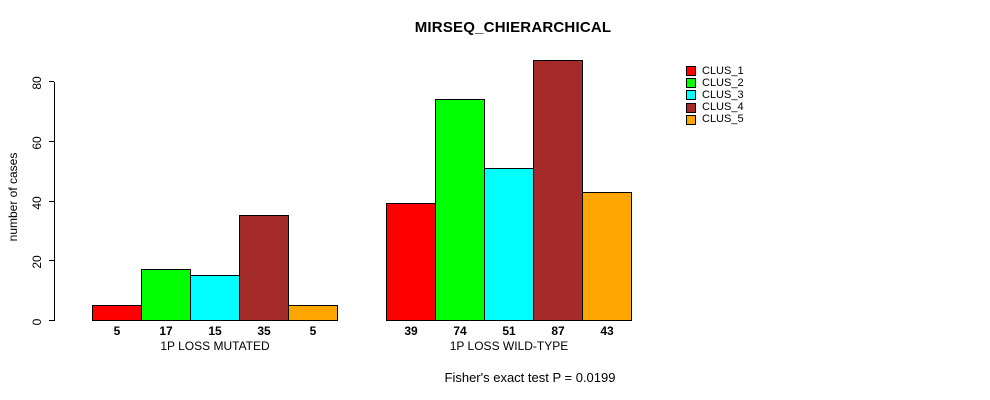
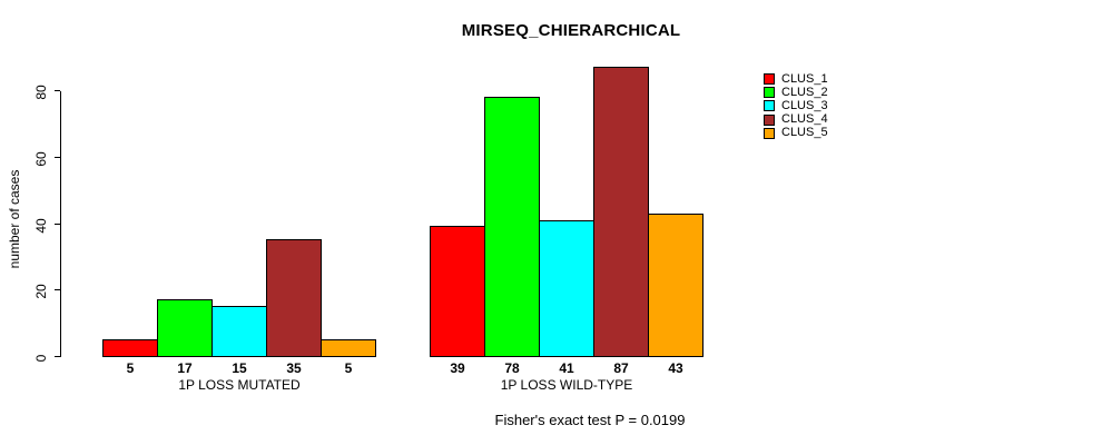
CLUS_2/1P LOSS WILD-TYPE: 74 -> 78
CLUS_3/1P LOSS WILD-TYPE: 51 -> 41
